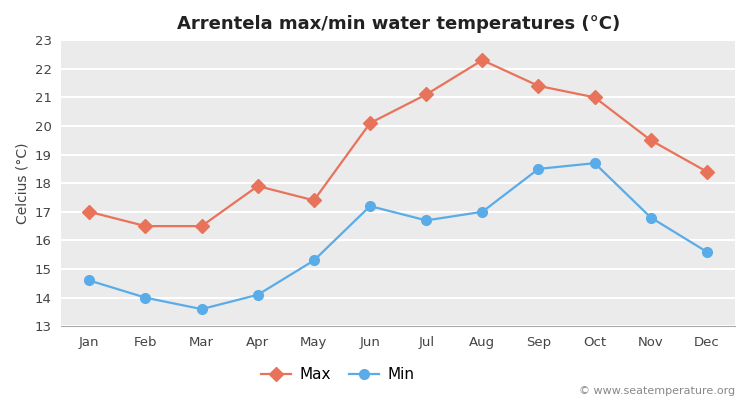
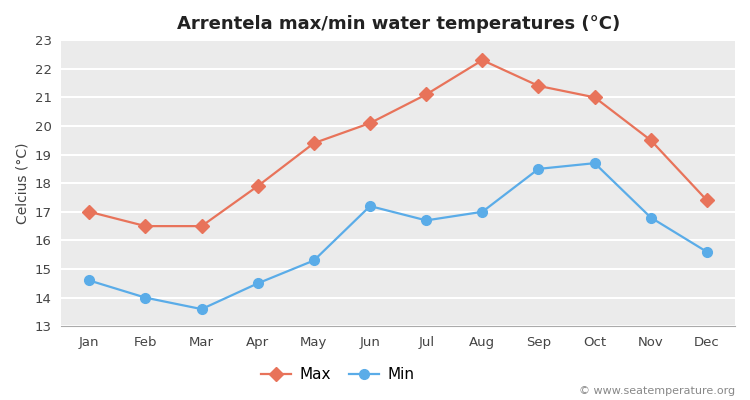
Min/Apr: 14.1 -> 14.5
Max/May: 17.4 -> 19.4
Max/Dec: 18.4 -> 17.4
